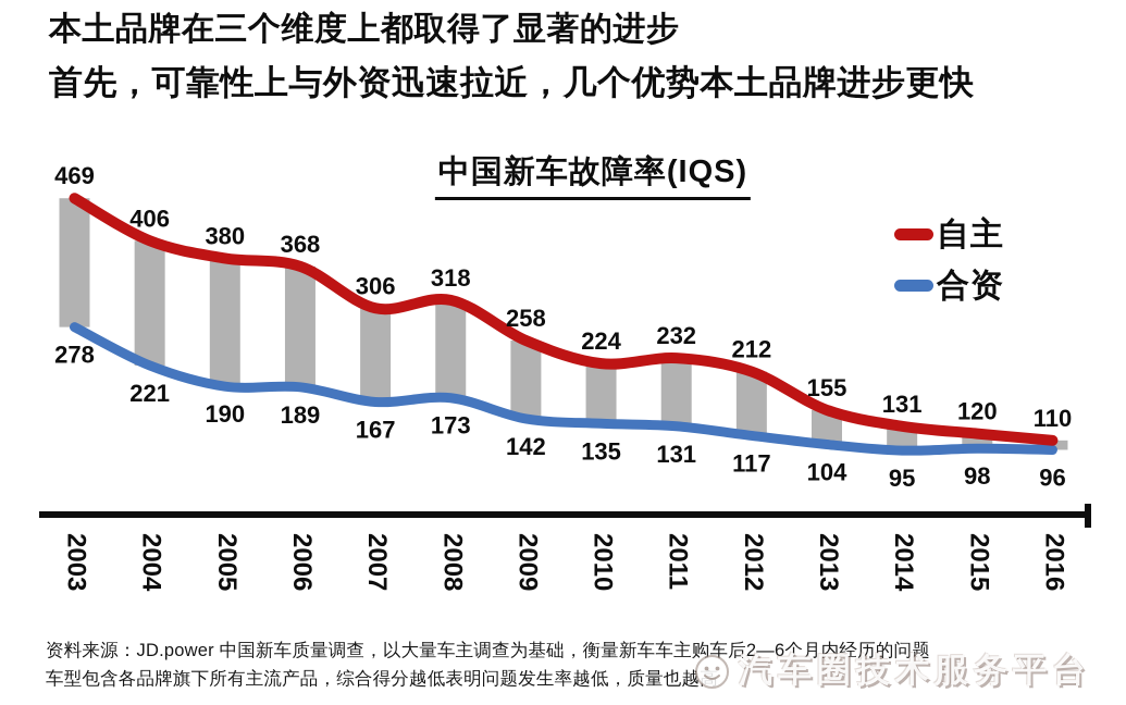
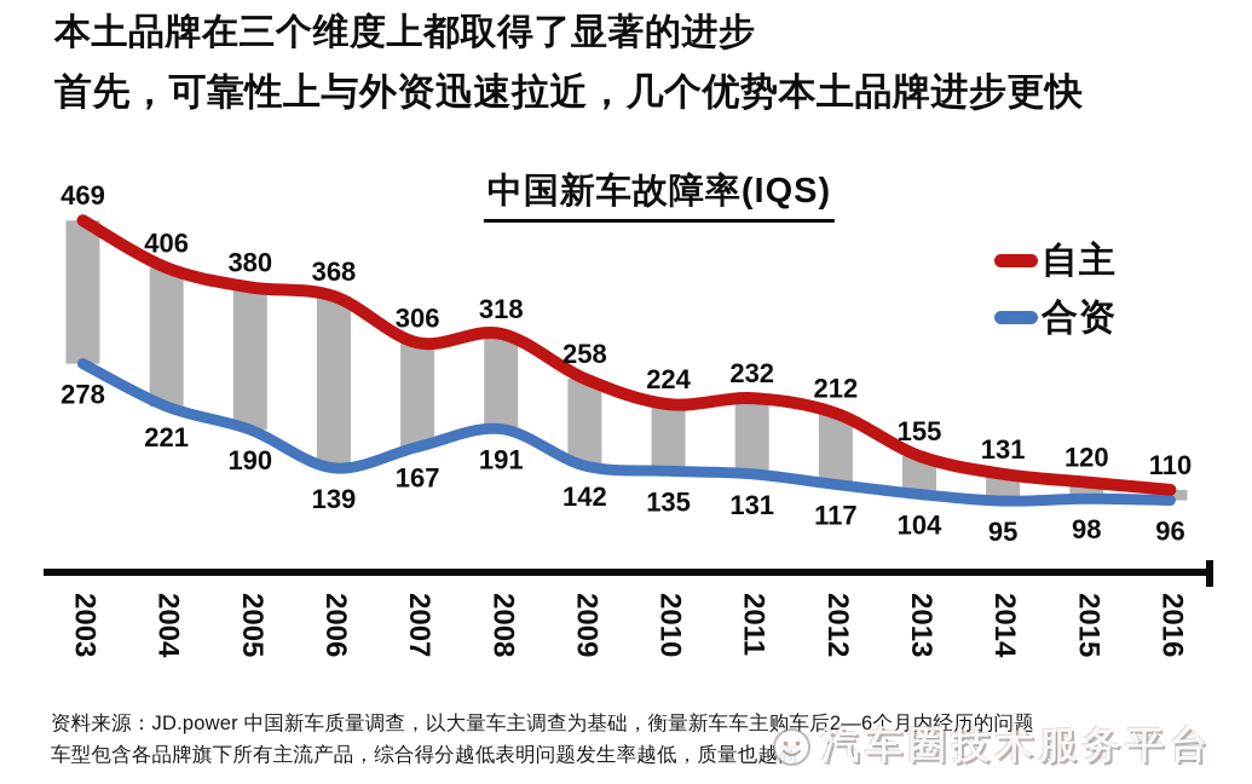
合资/2006: 189 -> 139
合资/2008: 173 -> 191
